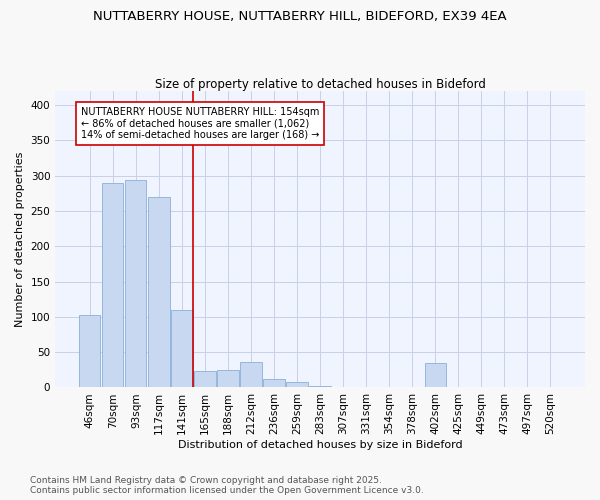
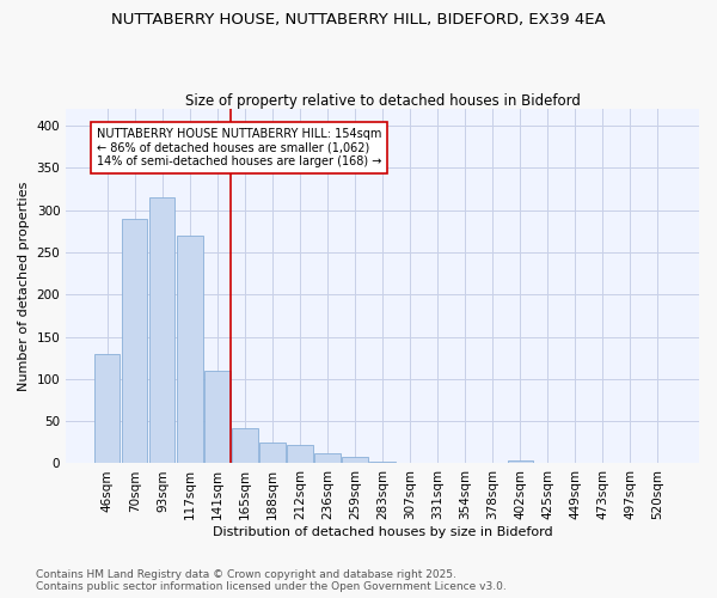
46sqm: 102 -> 130
93sqm: 294 -> 315
165sqm: 24 -> 42
212sqm: 36 -> 22
402sqm: 34 -> 4
